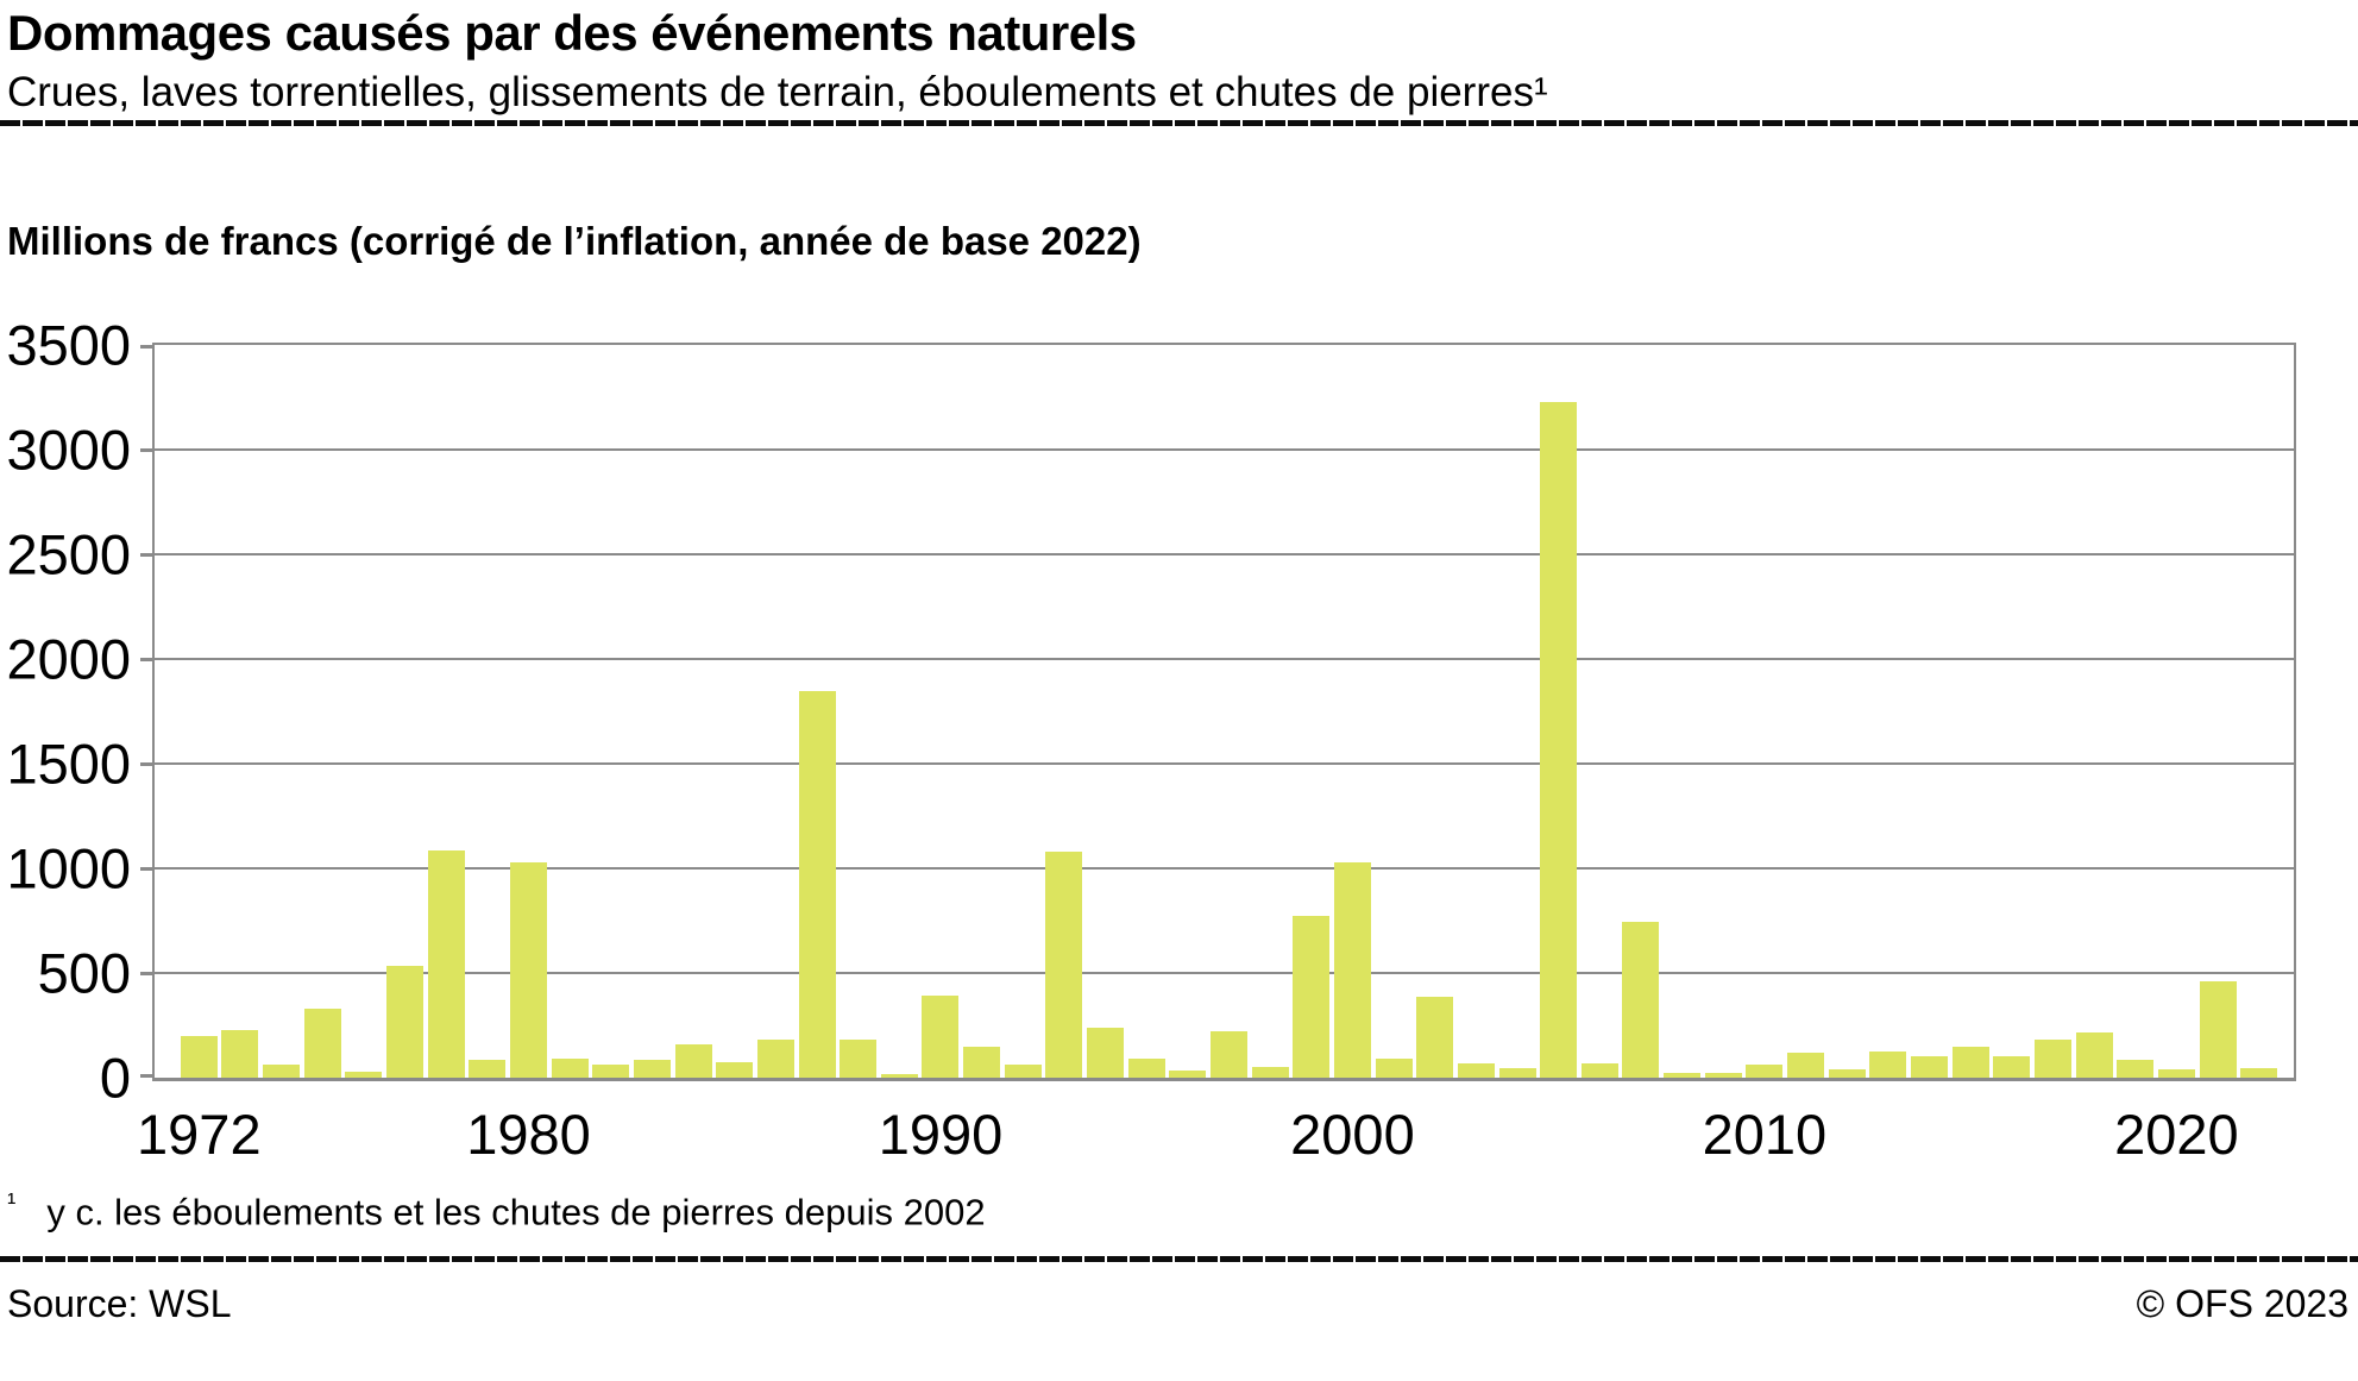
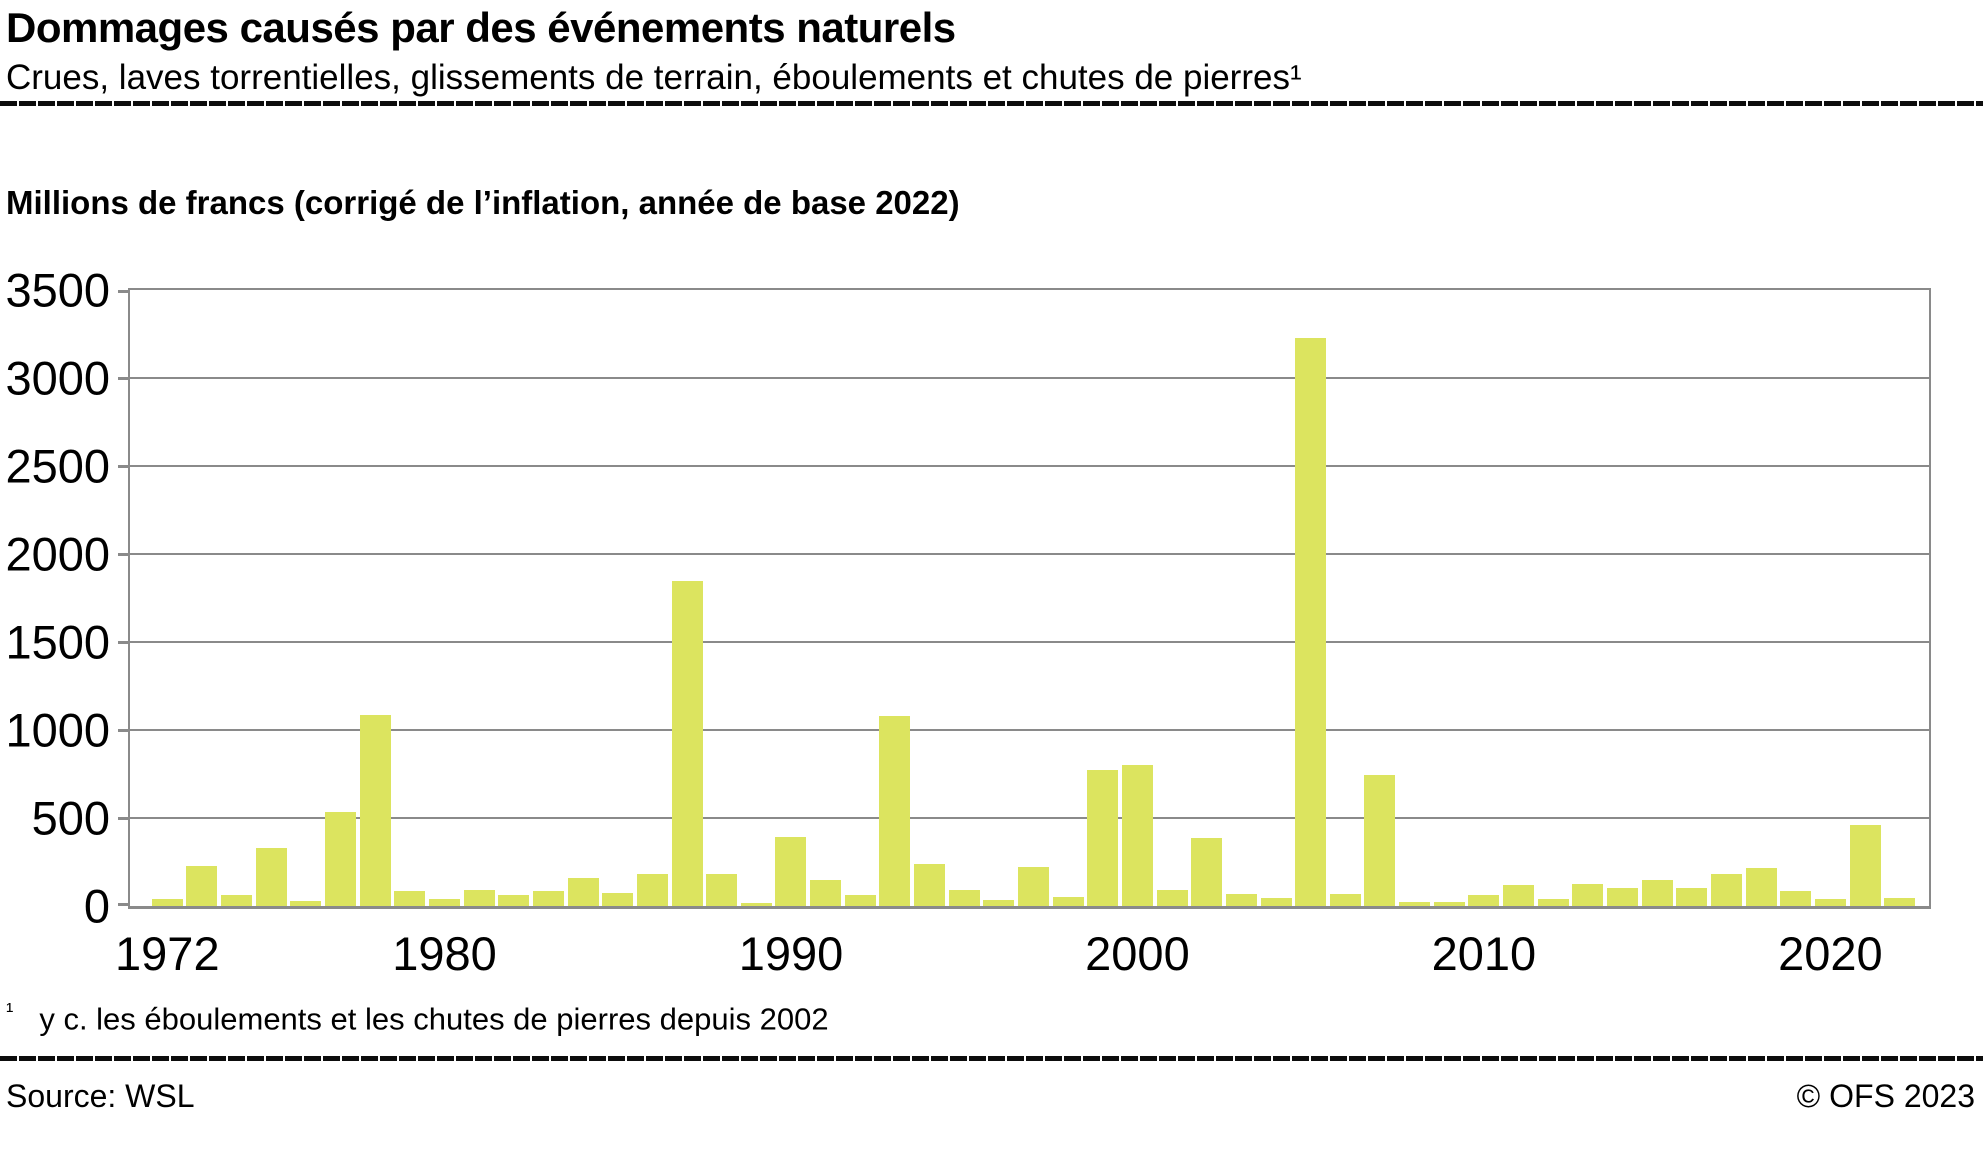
1972: 200 -> 40
1980: 1030 -> 40
2000: 1030 -> 800
